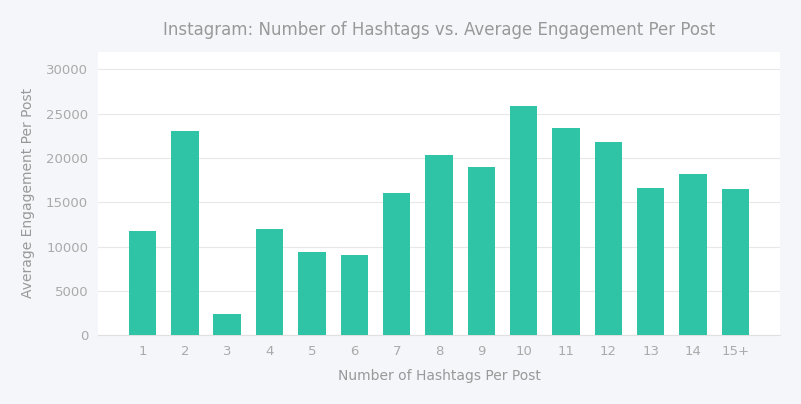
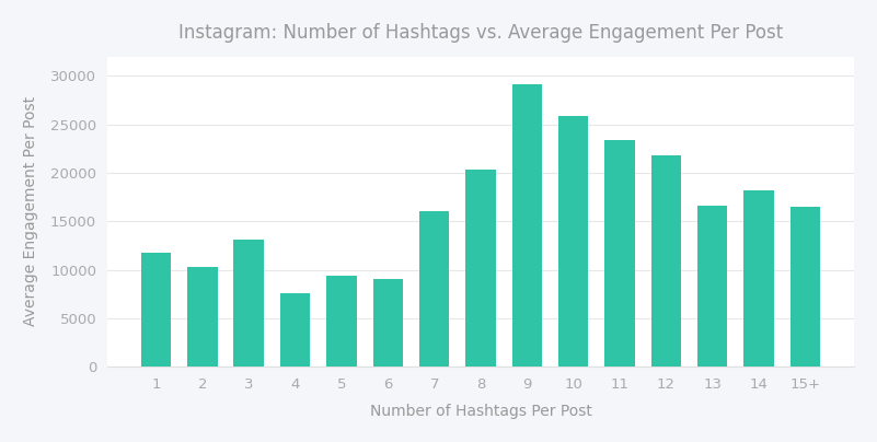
2: 23000 -> 10300
3: 2400 -> 13100
4: 12000 -> 7600
9: 19000 -> 29100
